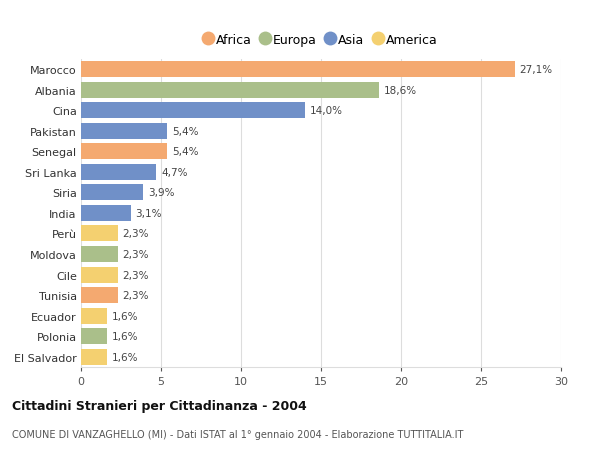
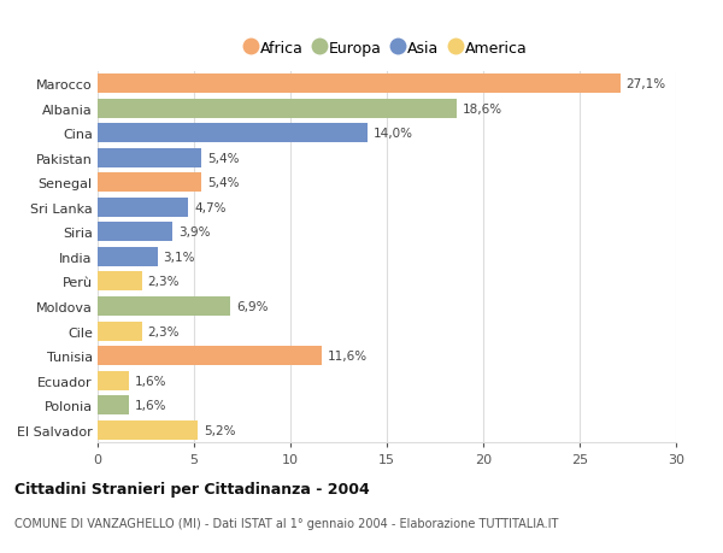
Moldova: 2,3% -> 6,9%
Tunisia: 2,3% -> 11,6%
El Salvador: 1,6% -> 5,2%
